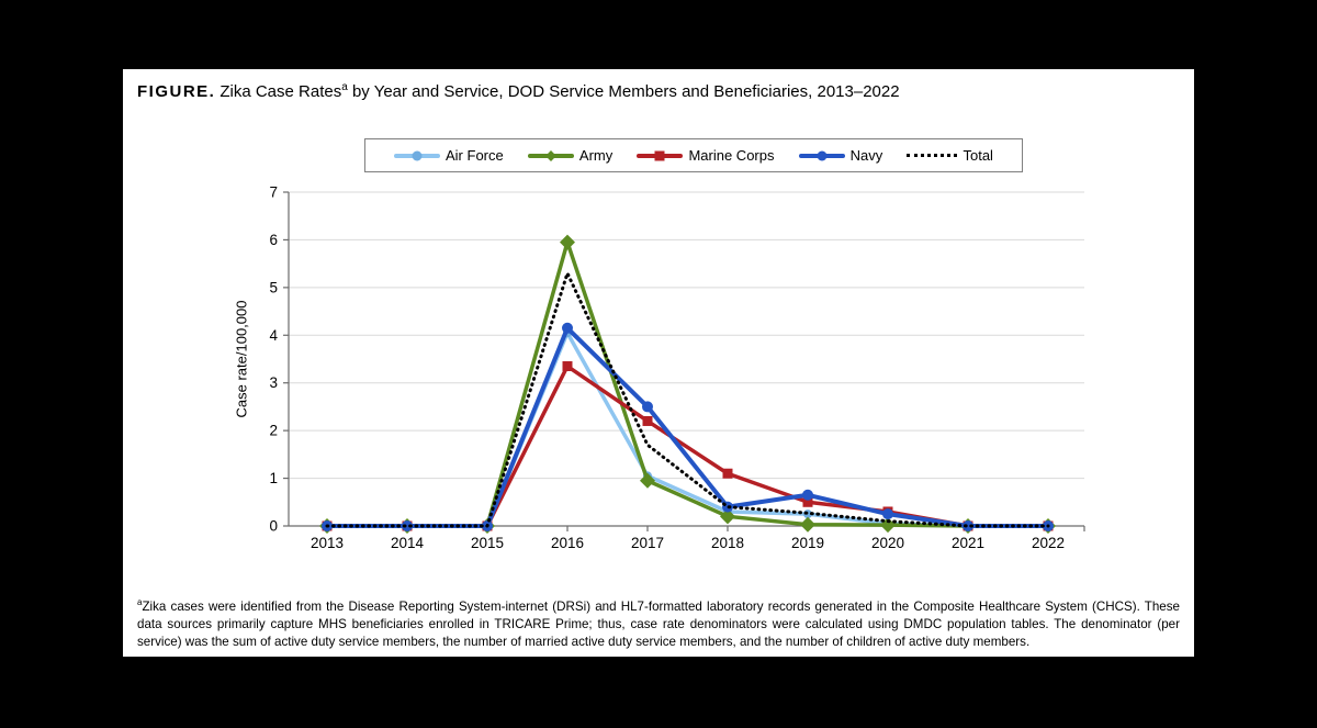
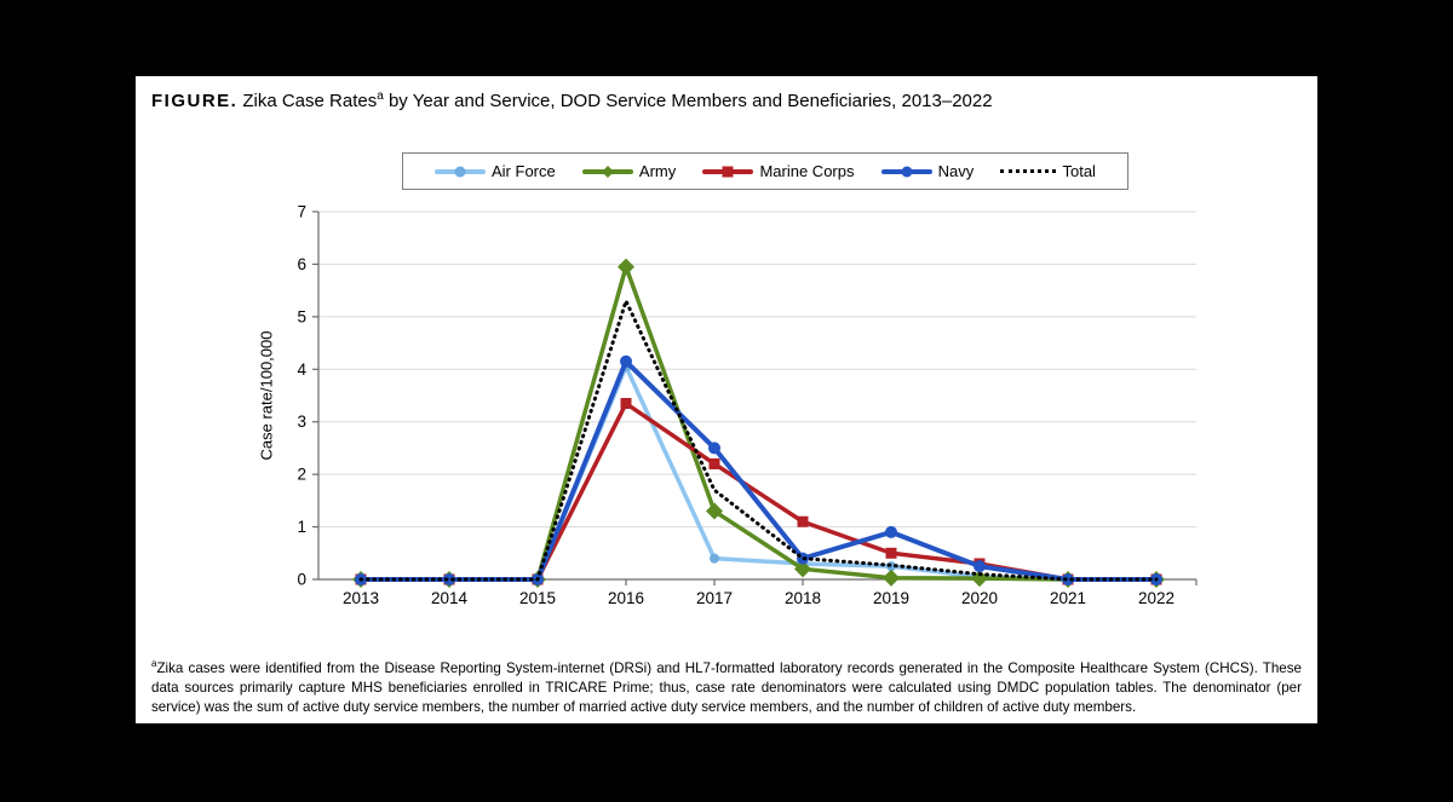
Air Force/2017: 1.1 -> 0.4
Army/2017: 0.9 -> 1.3
Navy/2019: 0.7 -> 0.9
